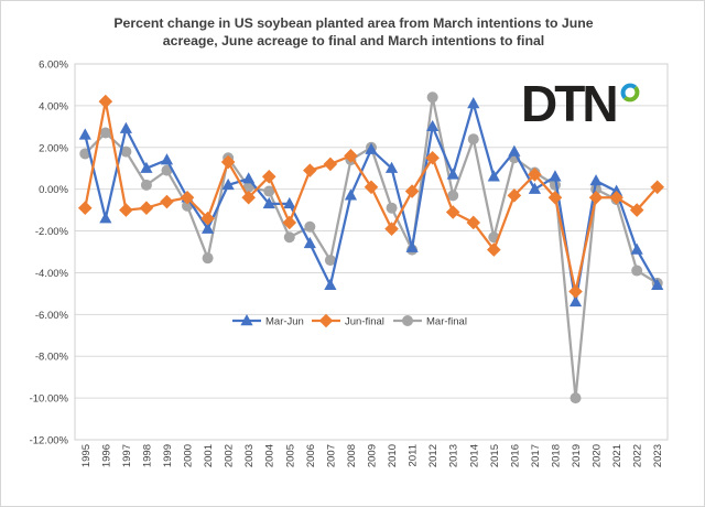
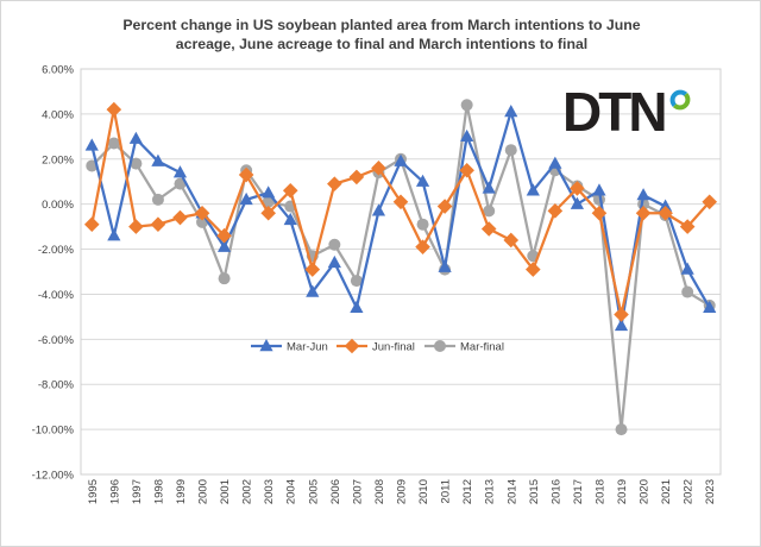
Mar-Jun/1998: 1.0% -> 1.9%
Mar-Jun/2005: -0.7% -> -3.9%
Jun-final/2005: -1.6% -> -2.9%
